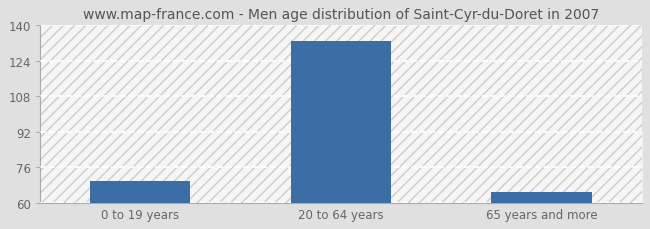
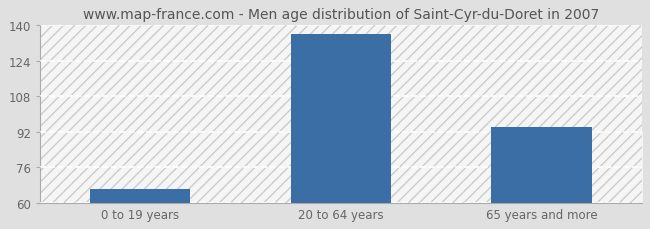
0 to 19 years: 70 -> 66
20 to 64 years: 133 -> 136
65 years and more: 65 -> 94
